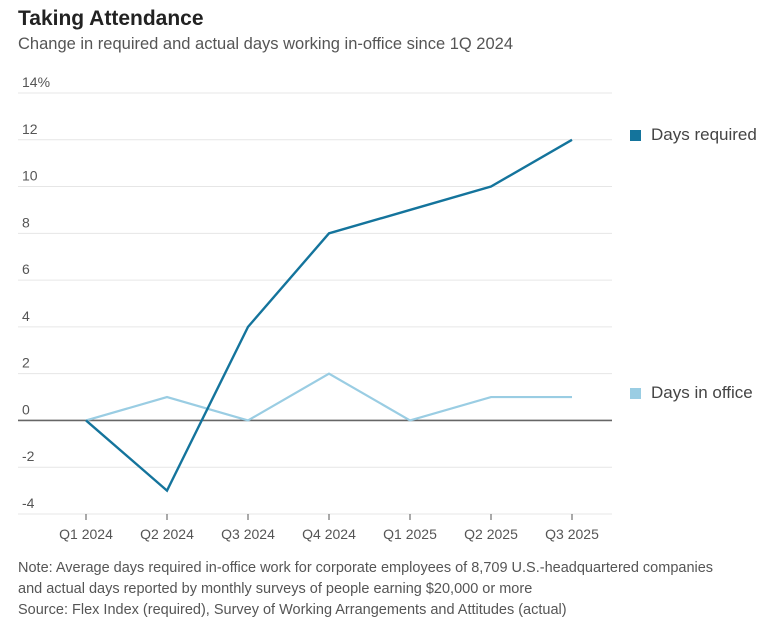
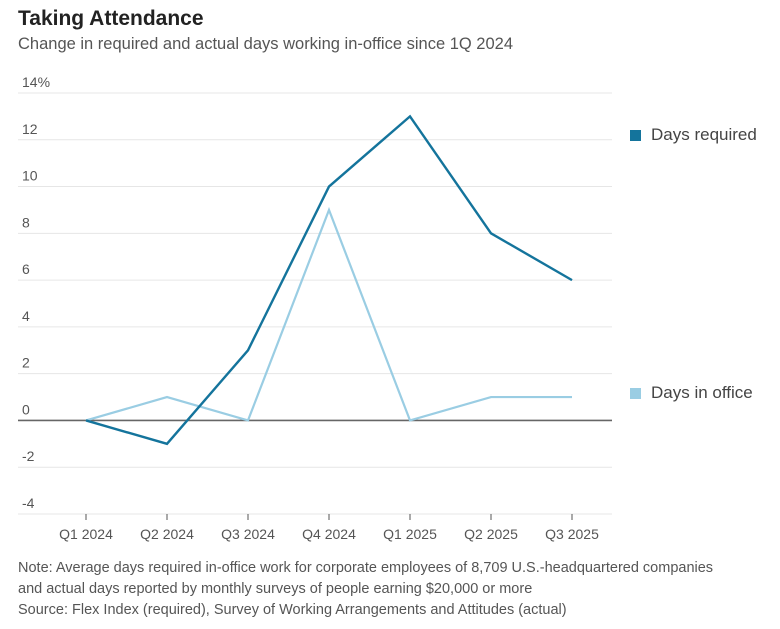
Days required/Q2 2024: -3% -> -1%
Days required/Q3 2024: 4% -> 3%
Days required/Q4 2024: 8% -> 10%
Days in office/Q4 2024: 2% -> 9%
Days required/Q1 2025: 9% -> 13%
Days required/Q2 2025: 10% -> 8%
Days required/Q3 2025: 12% -> 6%
